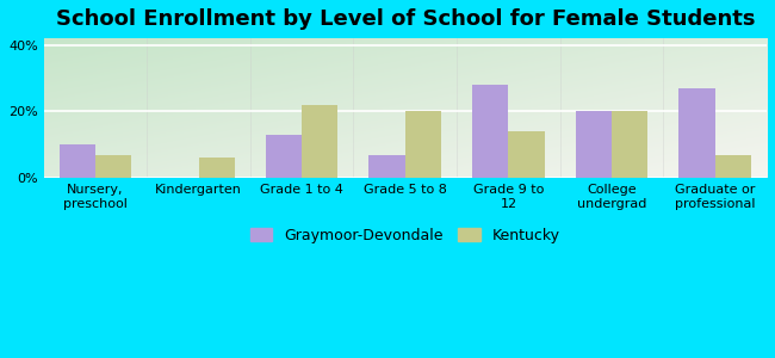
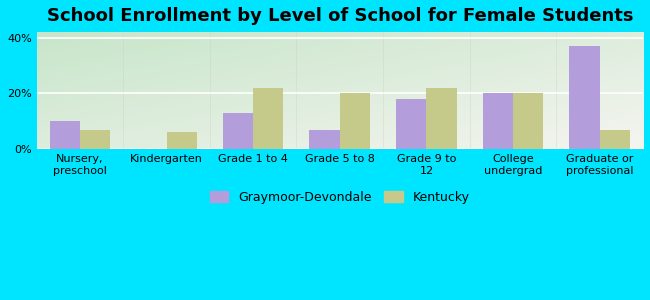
Graymoor-Devondale/Grade 9 to 12: 28% -> 18%
Kentucky/Grade 9 to 12: 14% -> 22%
Graymoor-Devondale/Graduate or professional: 27% -> 37%
